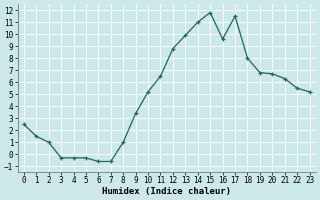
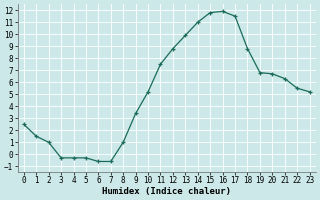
11: 6.5 -> 7.5
16: 9.6 -> 11.9
18: 8.0 -> 8.8
